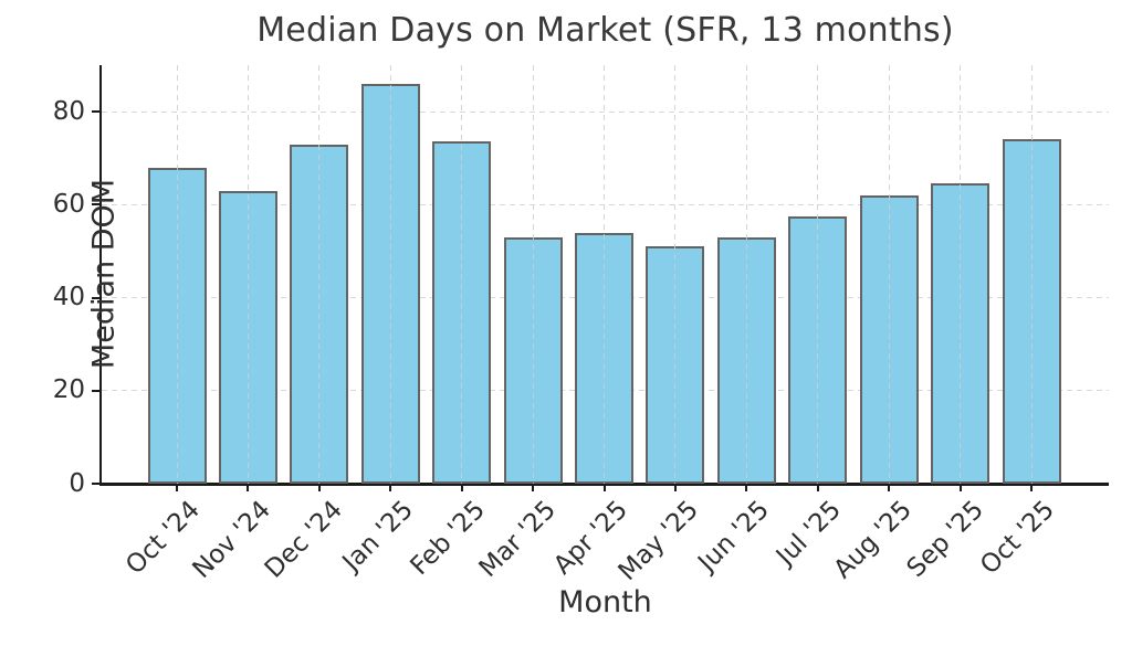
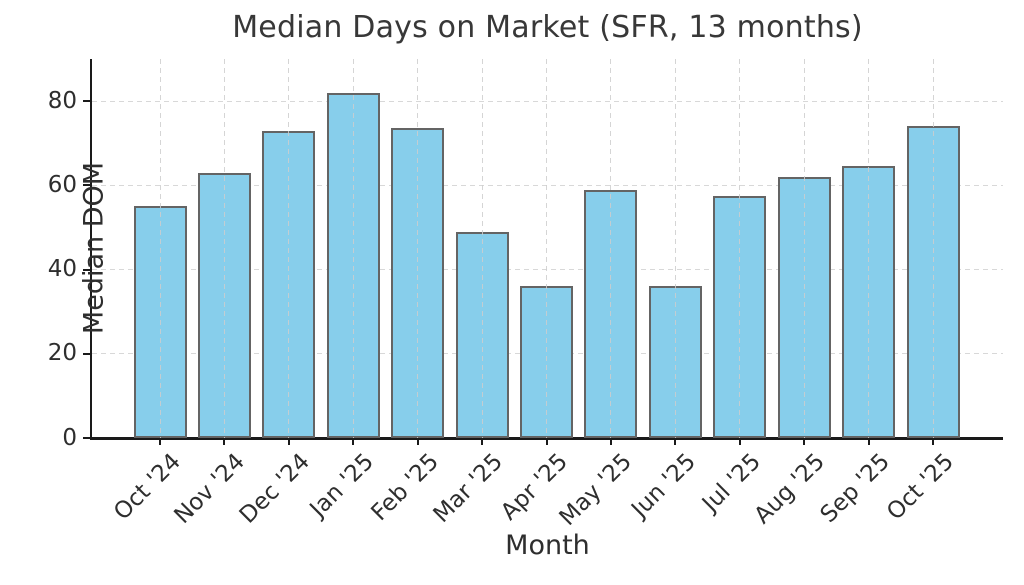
Oct '24: 68 -> 55
Jan '25: 86 -> 82
Mar '25: 53 -> 49
Apr '25: 54 -> 36
May '25: 51 -> 59
Jun '25: 53 -> 36
